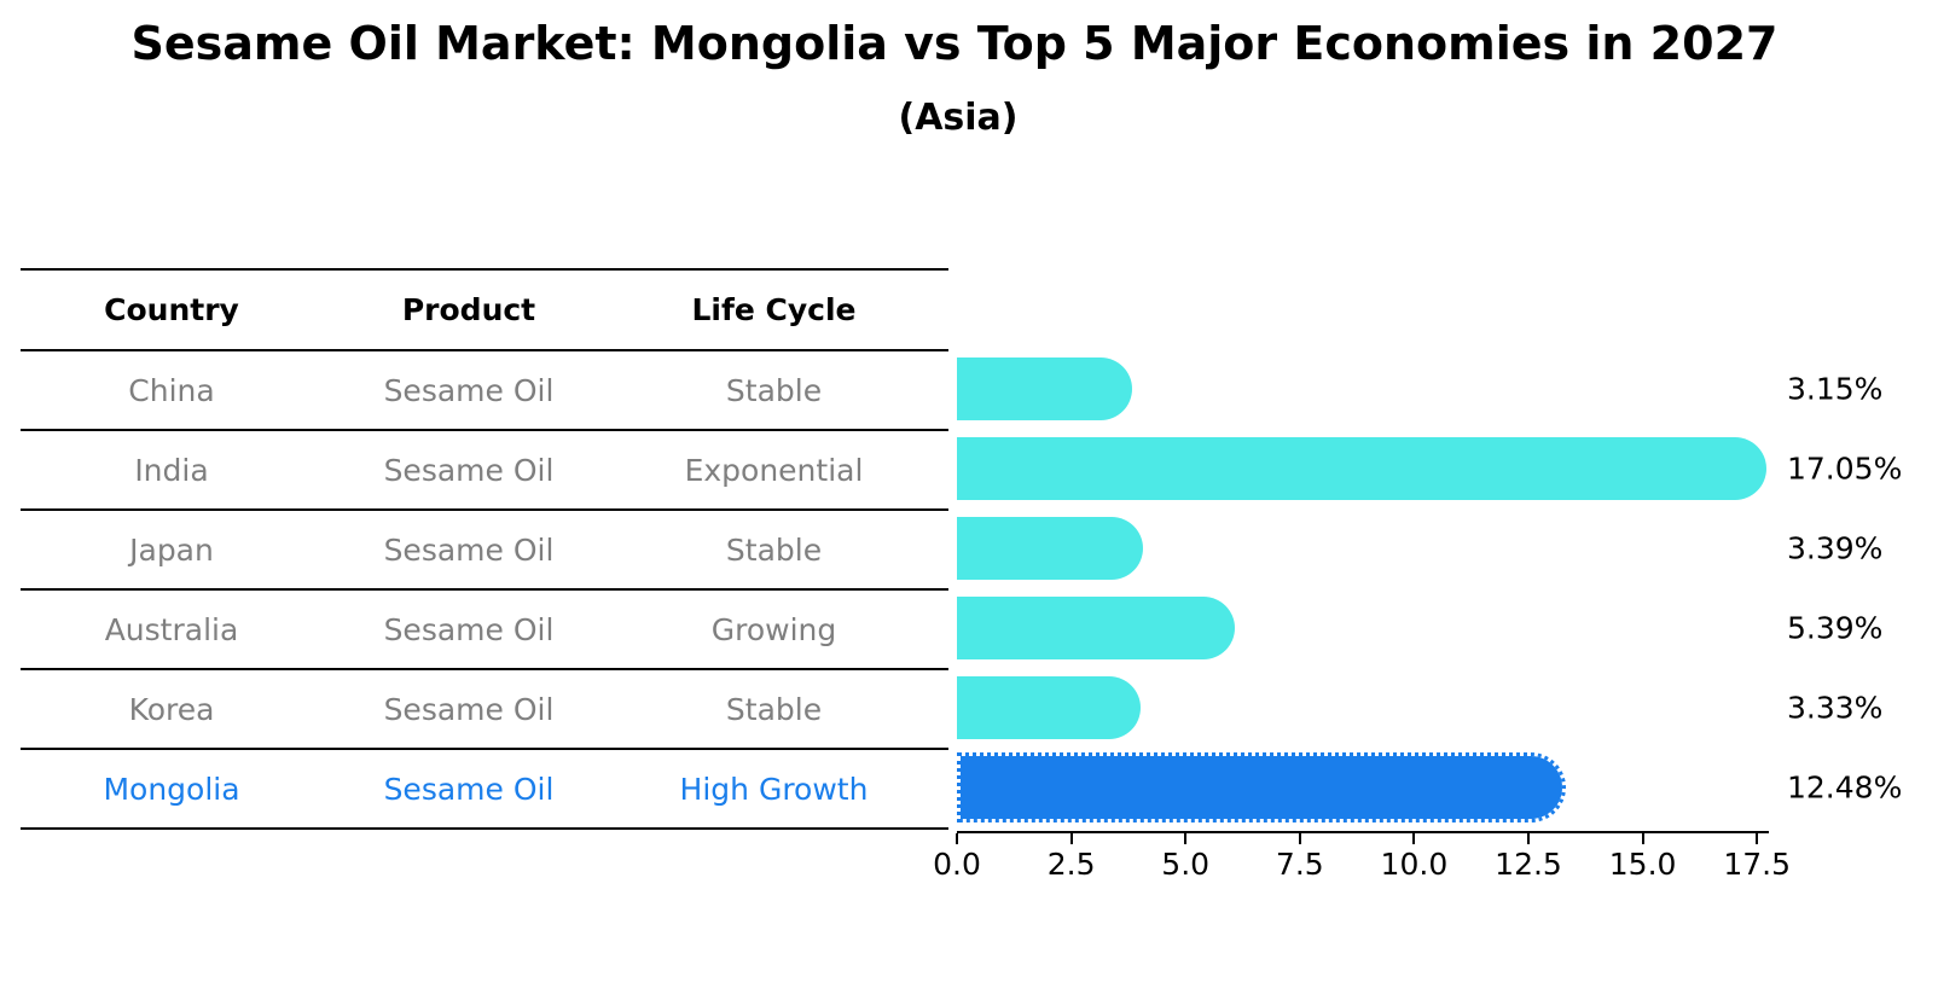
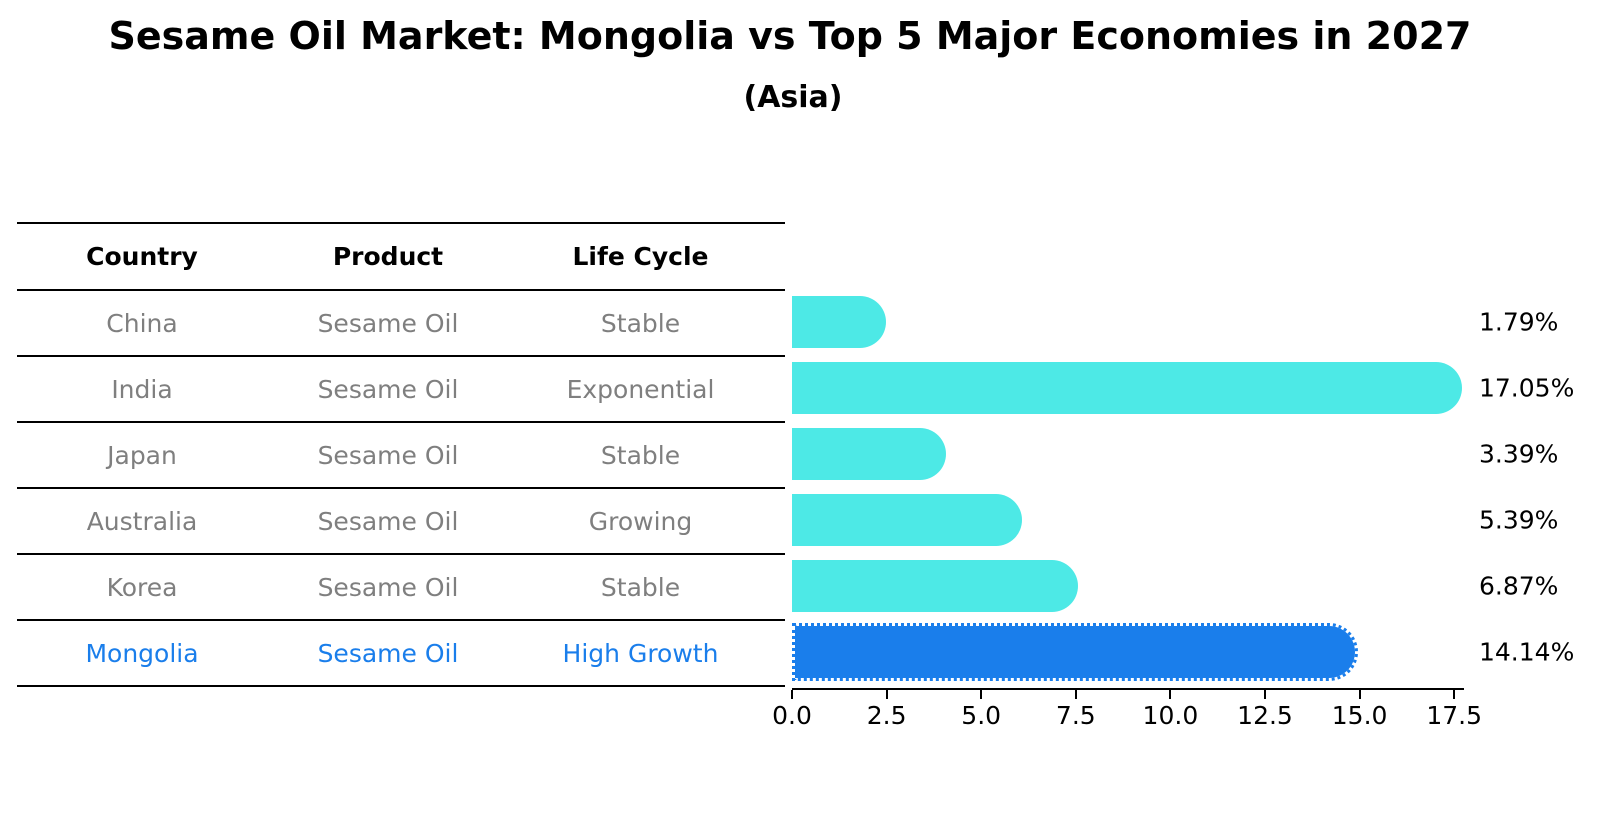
China: 3.15% -> 1.79%
Korea: 3.33% -> 6.87%
Mongolia: 12.48% -> 14.14%
